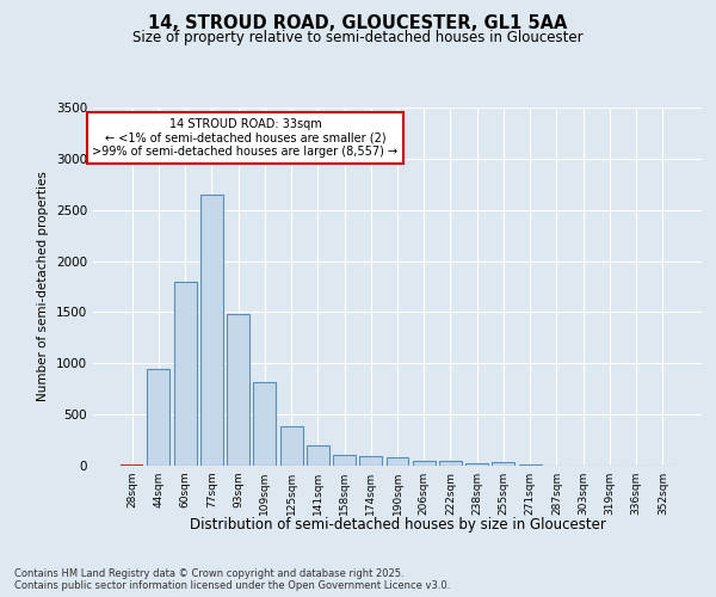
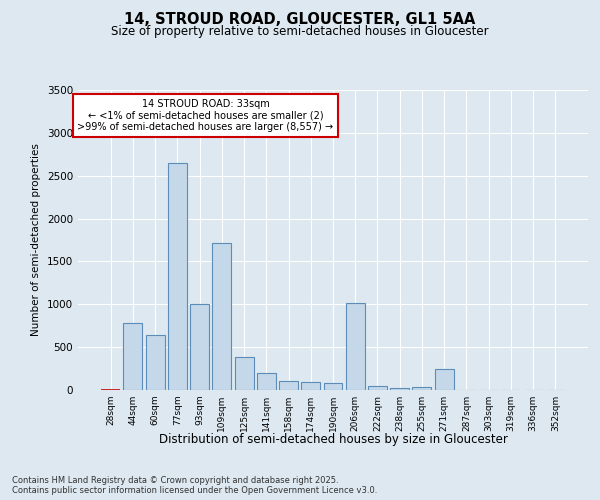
44sqm: 950 -> 780
60sqm: 1800 -> 640
93sqm: 1480 -> 1000
109sqm: 820 -> 1720
206sqm: 50 -> 1020
271sqm: 20 -> 240
